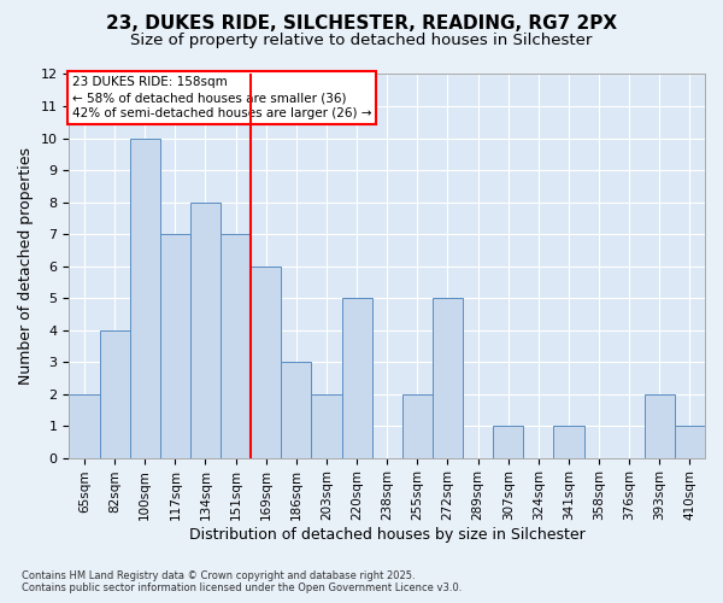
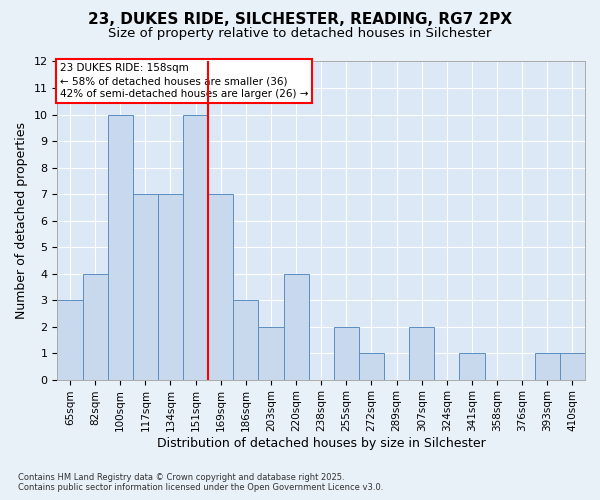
65sqm: 2 -> 3
134sqm: 8 -> 7
151sqm: 7 -> 10
169sqm: 6 -> 7
220sqm: 5 -> 4
272sqm: 5 -> 1
307sqm: 1 -> 2
393sqm: 2 -> 1
